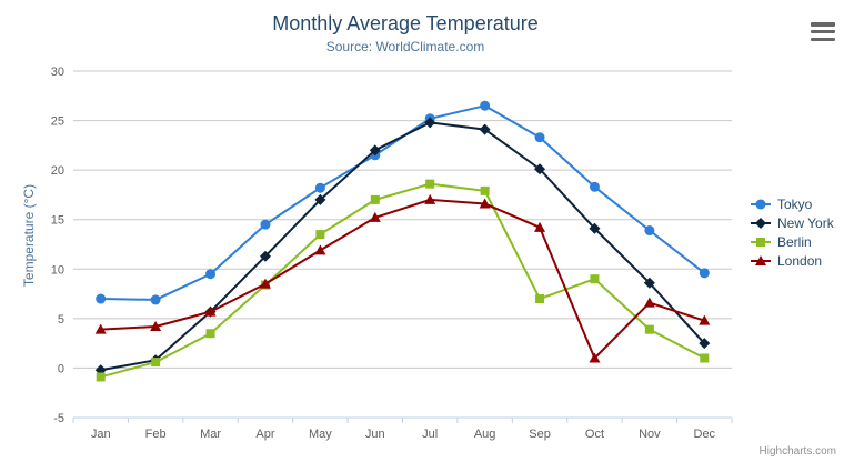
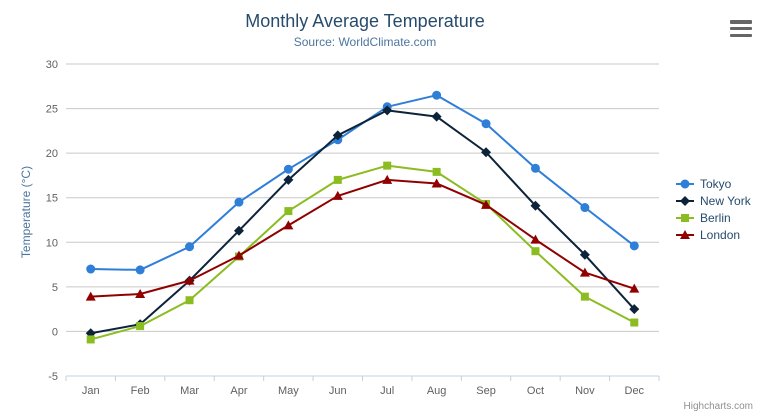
Berlin/Sep: 7 -> 14
London/Oct: 1 -> 10
